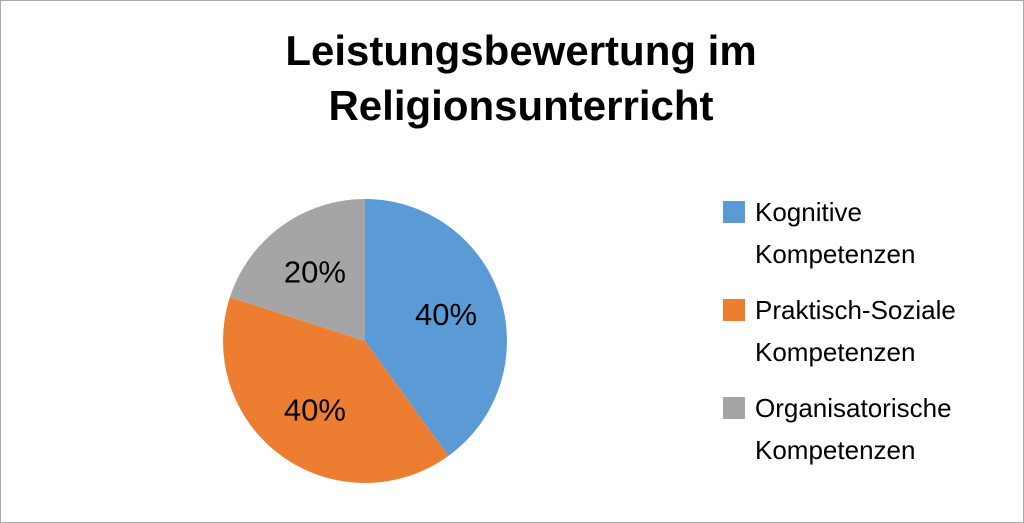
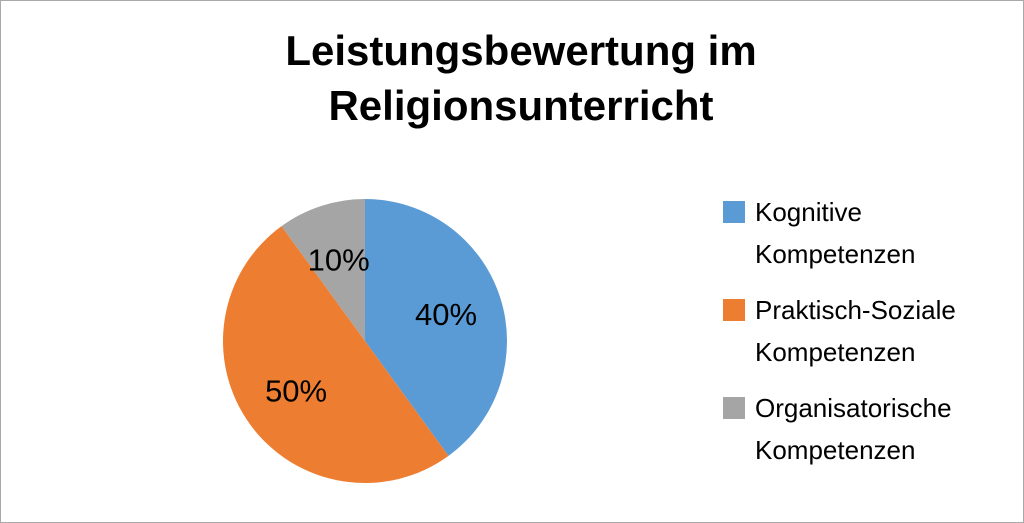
Praktisch-Soziale Kompetenzen: 40% -> 50%
Organisatorische Kompetenzen: 20% -> 10%
